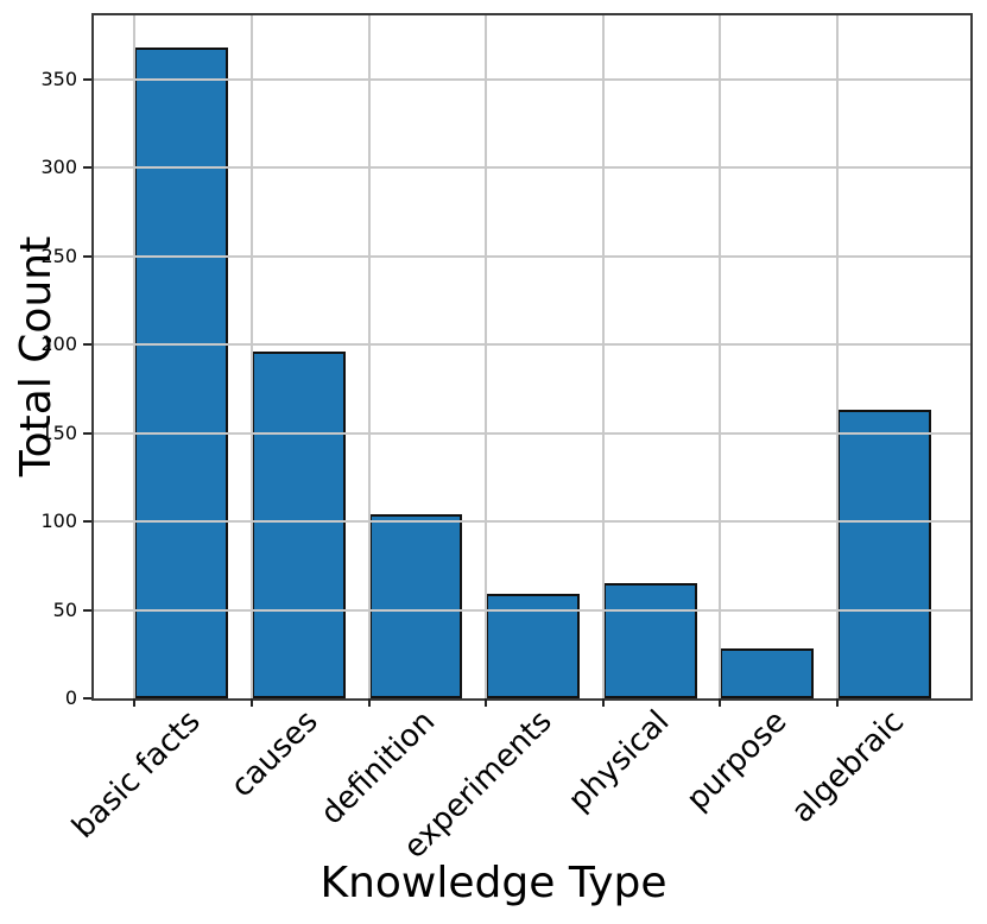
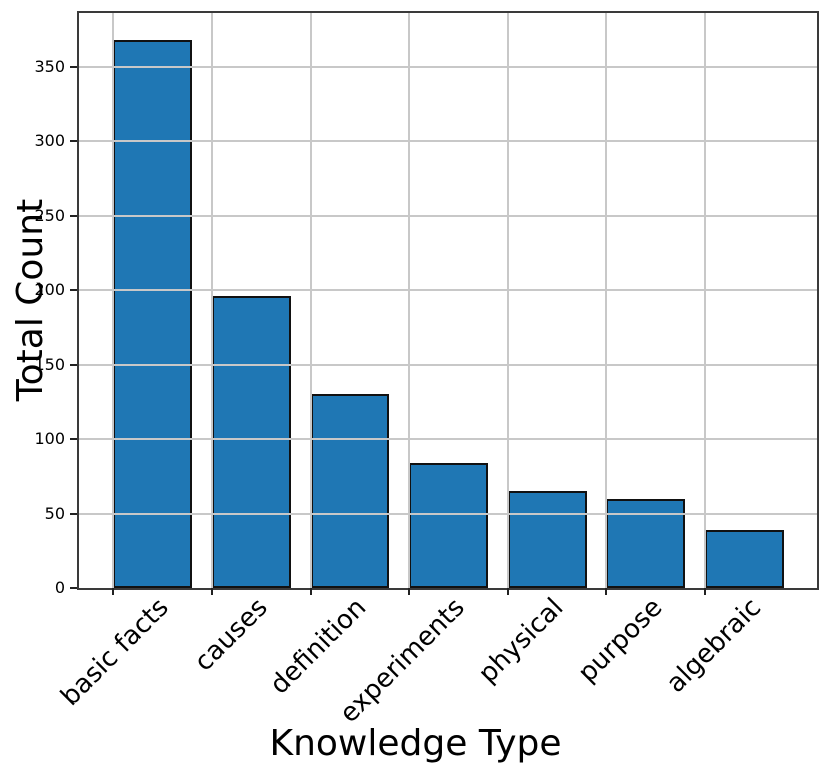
definition: 104 -> 130
experiments: 59 -> 84
purpose: 28 -> 60
algebraic: 163 -> 39
